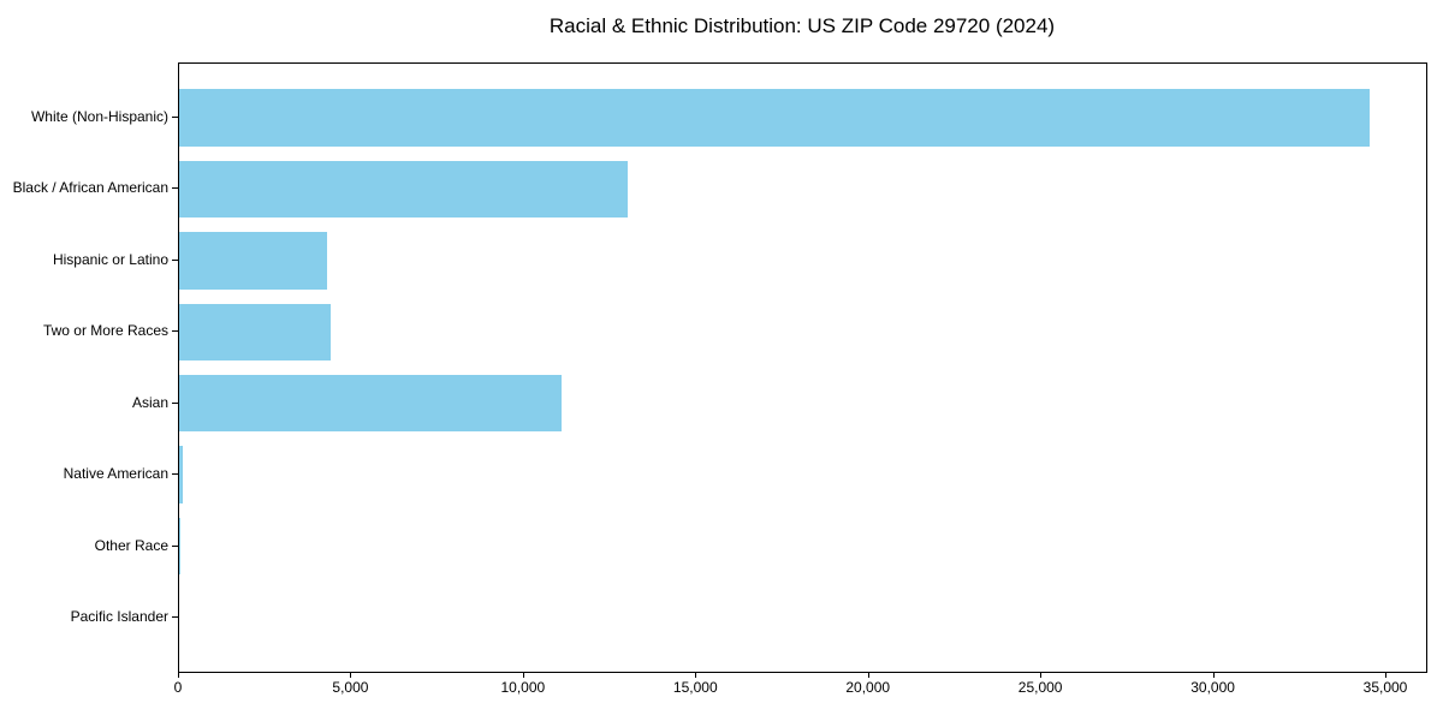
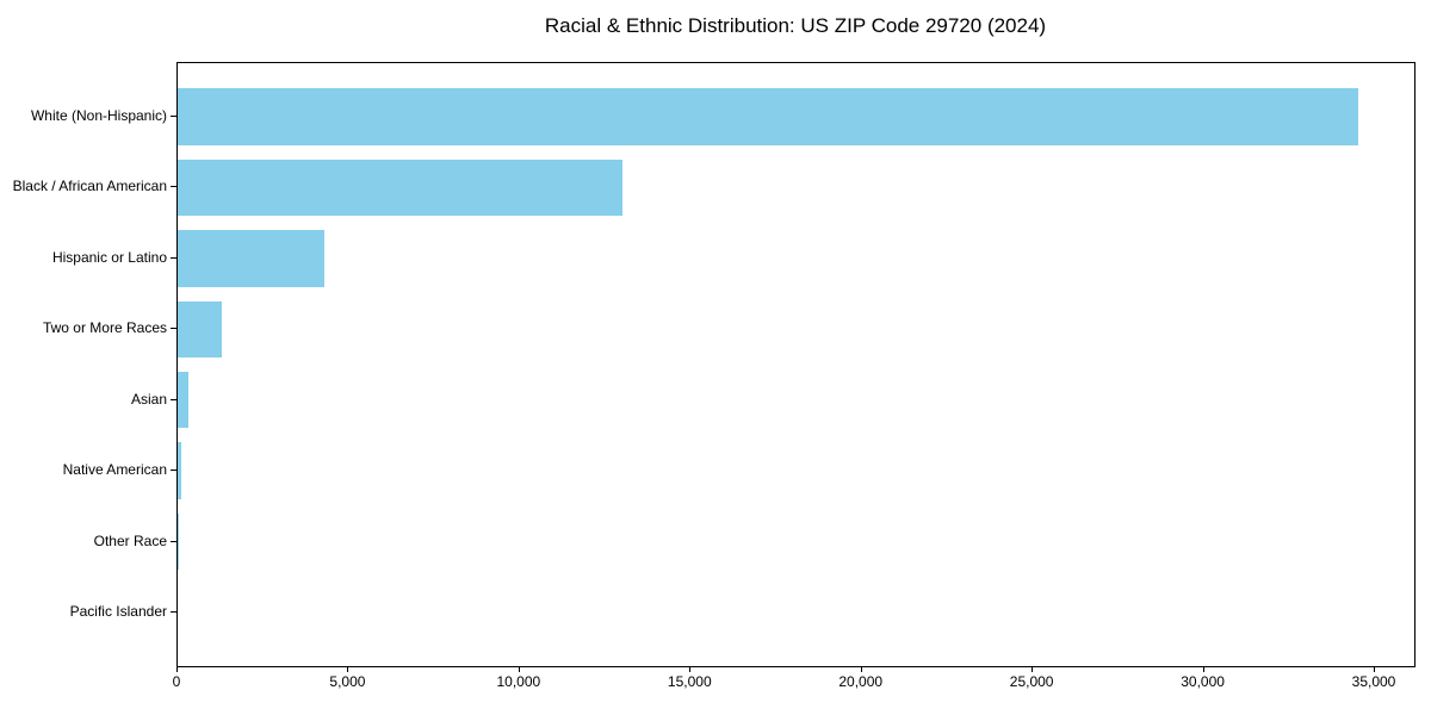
Two or More Races: 4400 -> 1300
Asian: 11100 -> 300
